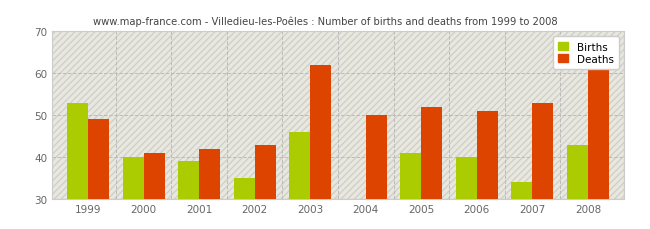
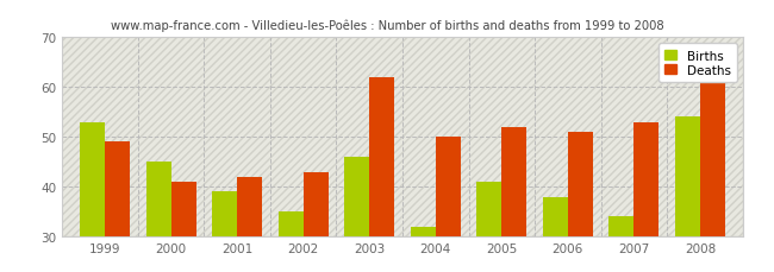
Births/2000: 40 -> 45
Births/2004: 30 -> 32
Births/2006: 40 -> 38
Births/2008: 43 -> 54
